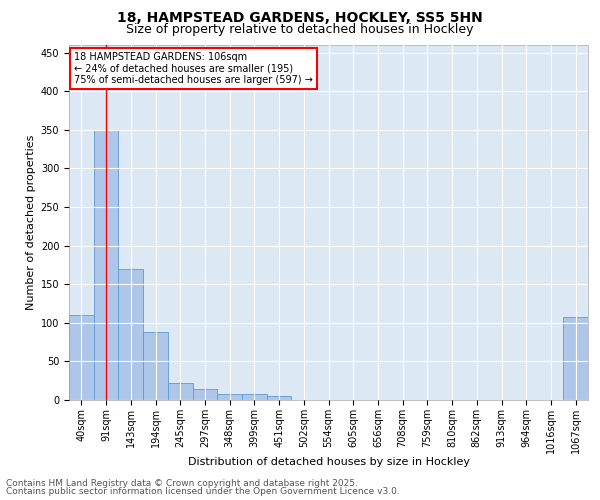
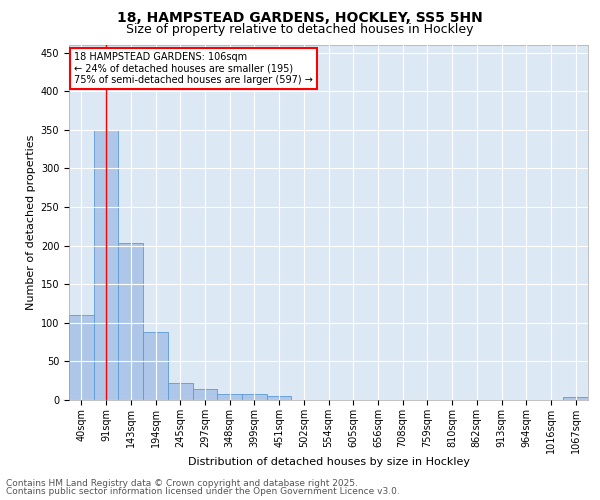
143sqm: 170 -> 203
1067sqm: 108 -> 4
